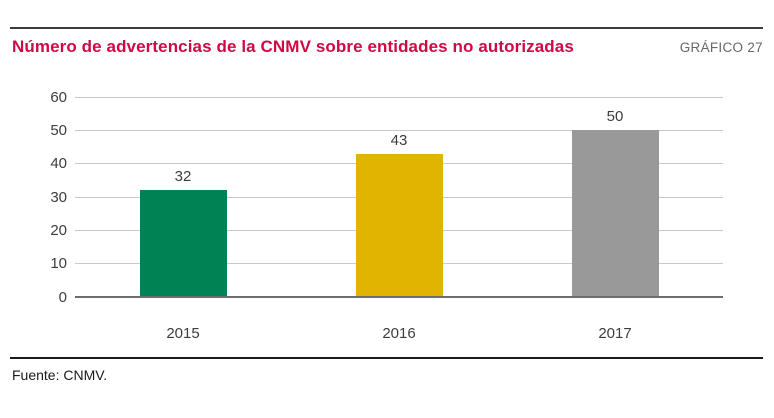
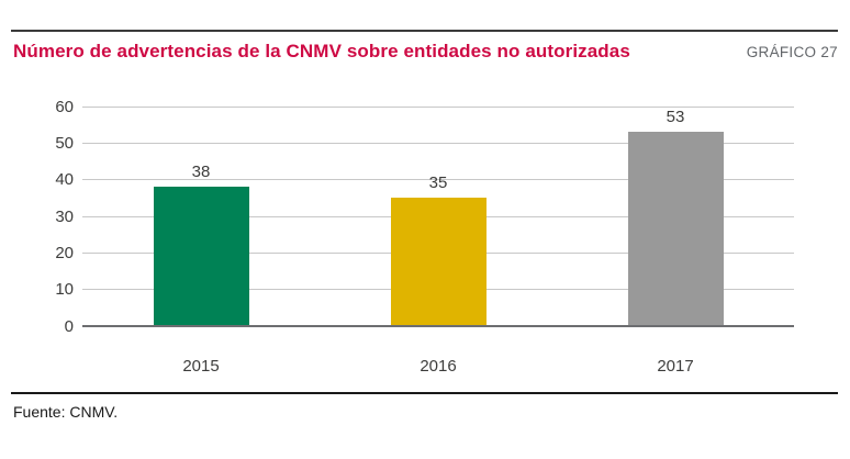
2015: 32 -> 38
2016: 43 -> 35
2017: 50 -> 53
